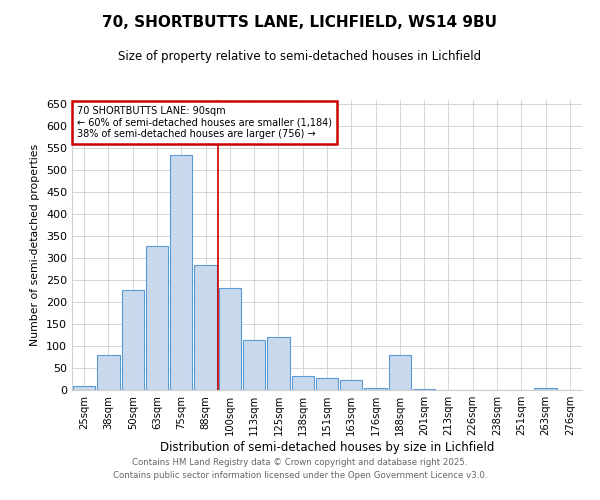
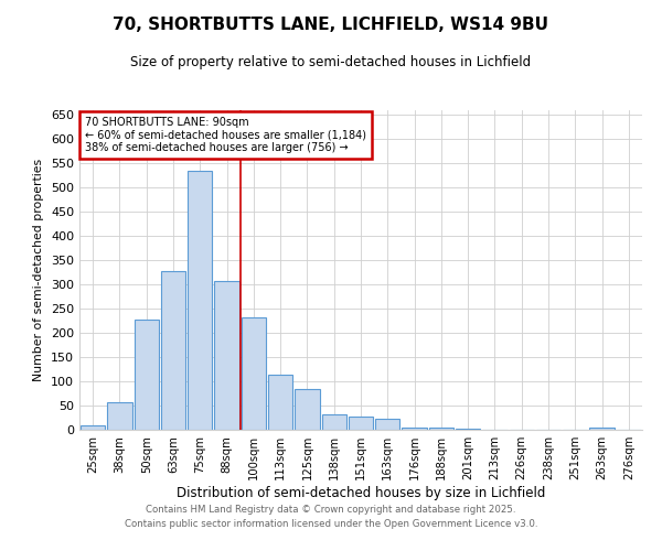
38sqm: 80 -> 58
88sqm: 285 -> 308
125sqm: 120 -> 85
188sqm: 80 -> 5
